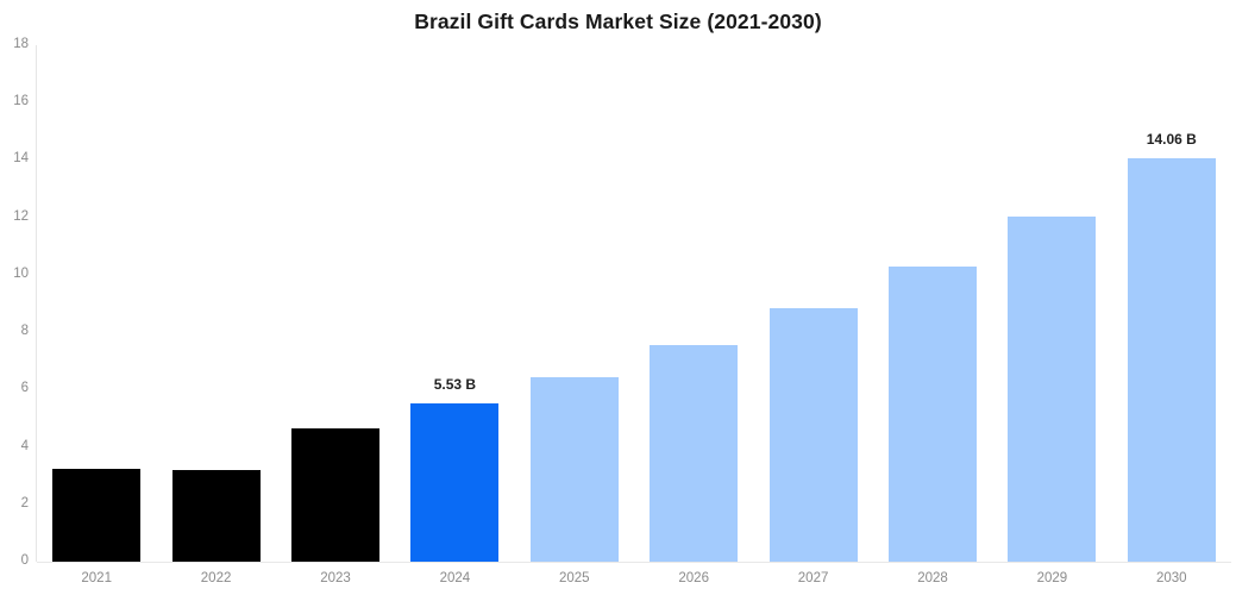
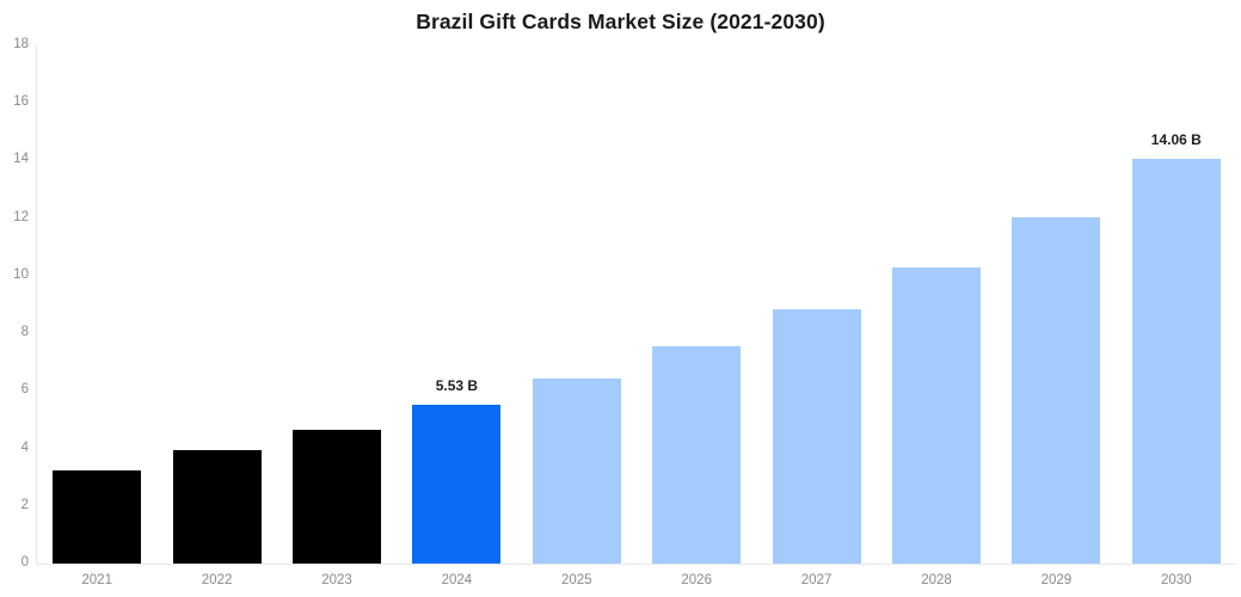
2022: 3.2 -> 3.9
